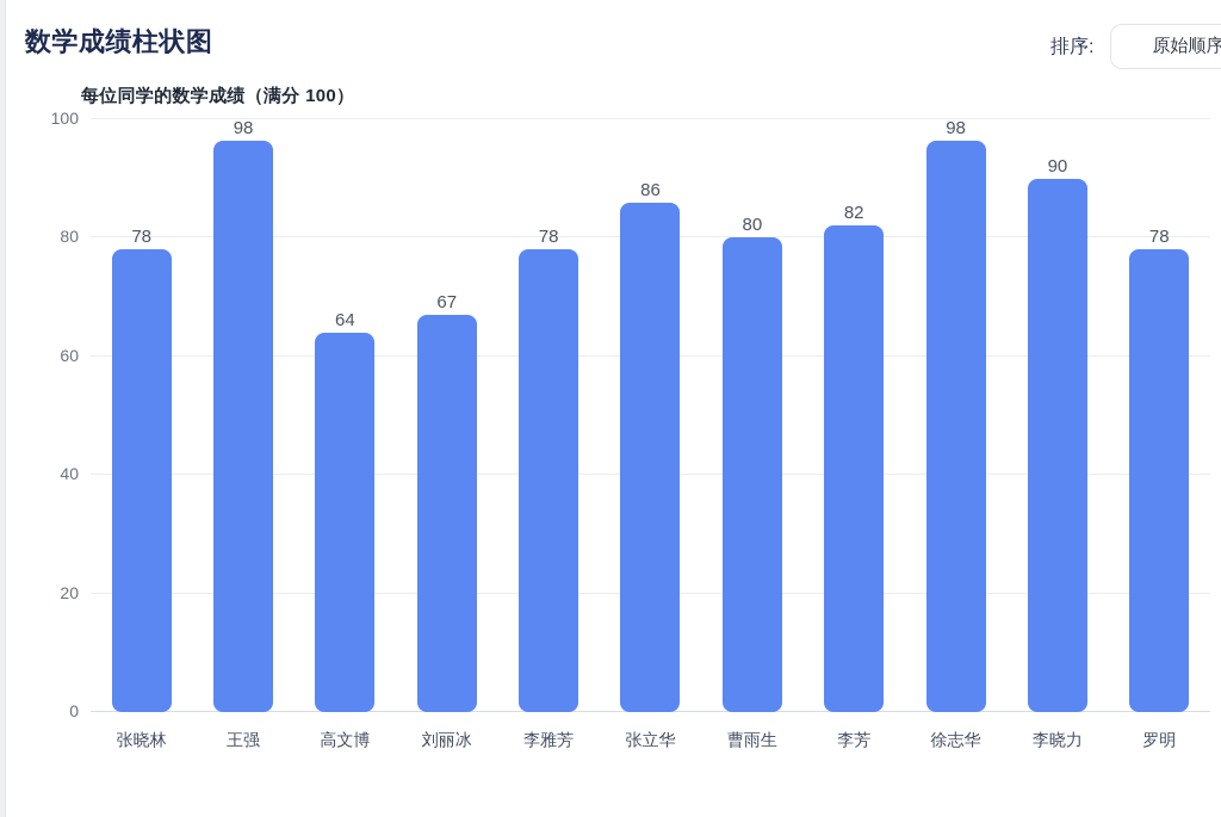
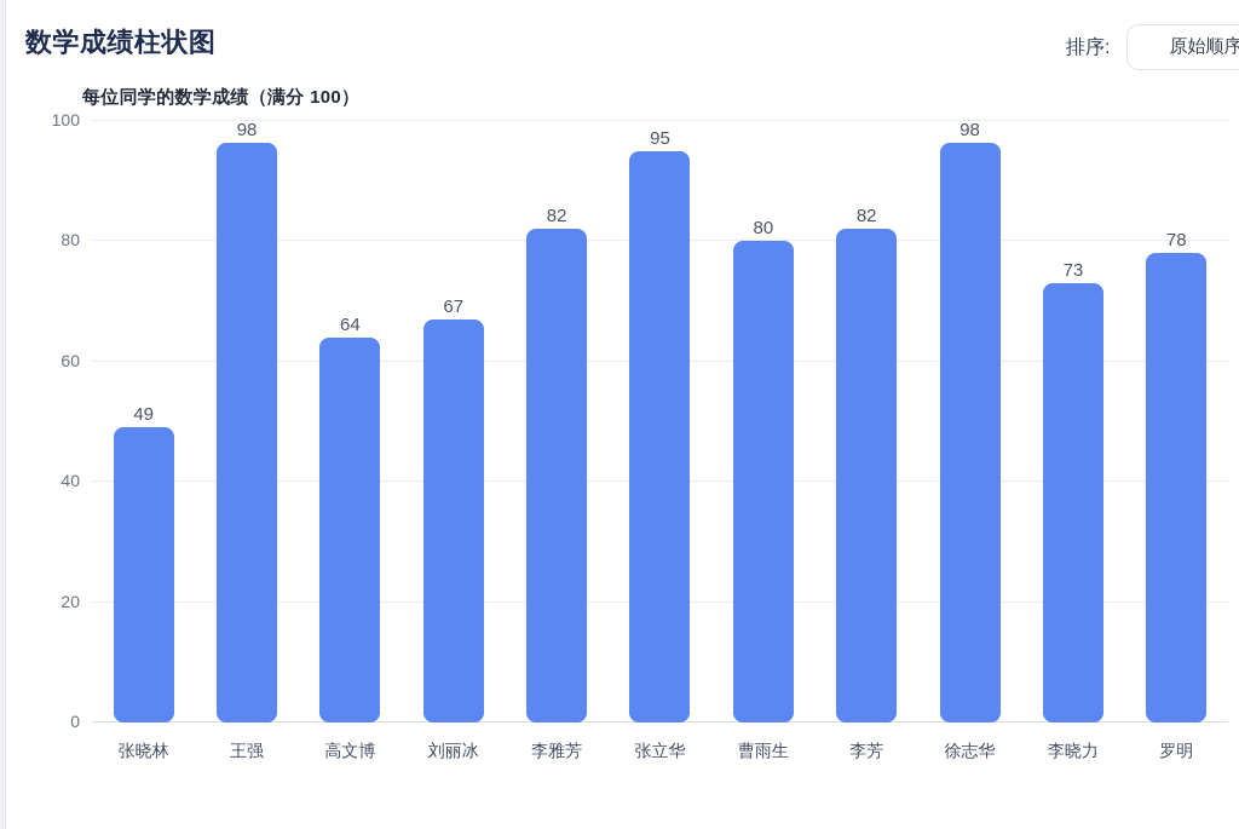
张晓林: 78 -> 49
李雅芳: 78 -> 82
张立华: 86 -> 95
李晓力: 90 -> 73
